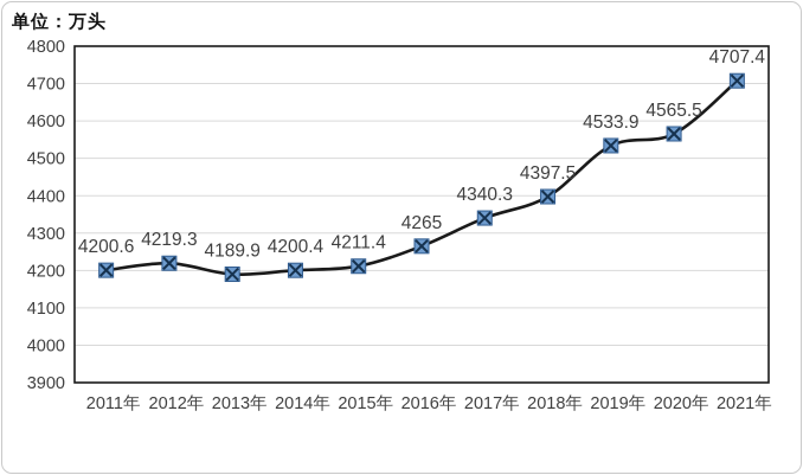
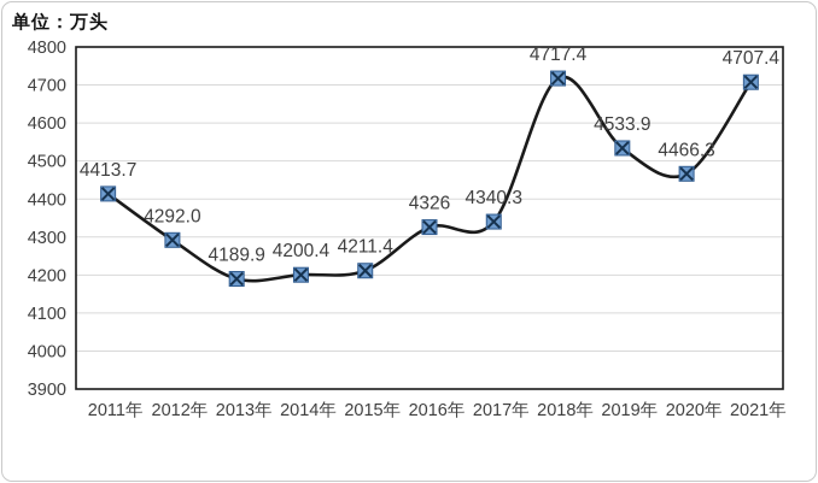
2011年: 4200.6 -> 4413.7
2012年: 4219.3 -> 4292.0
2016年: 4265 -> 4326
2018年: 4397.5 -> 4717.4
2020年: 4565.5 -> 4466.3
